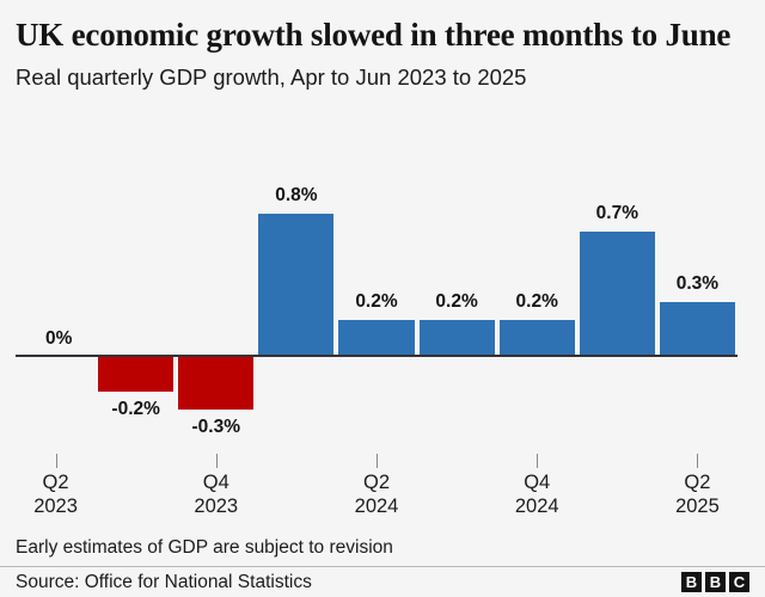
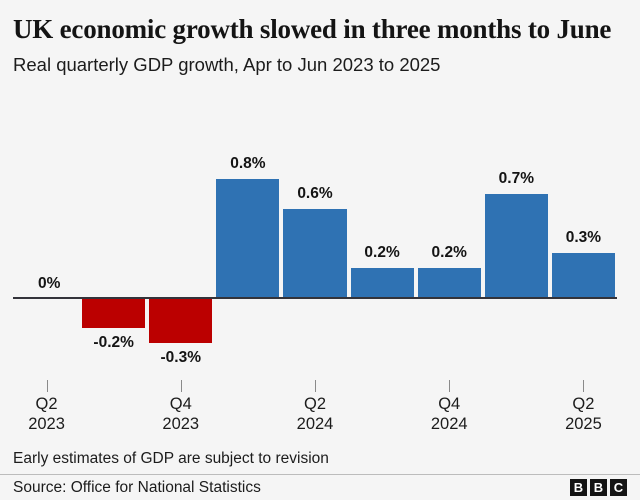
Q2 2024: 0.2% -> 0.6%
